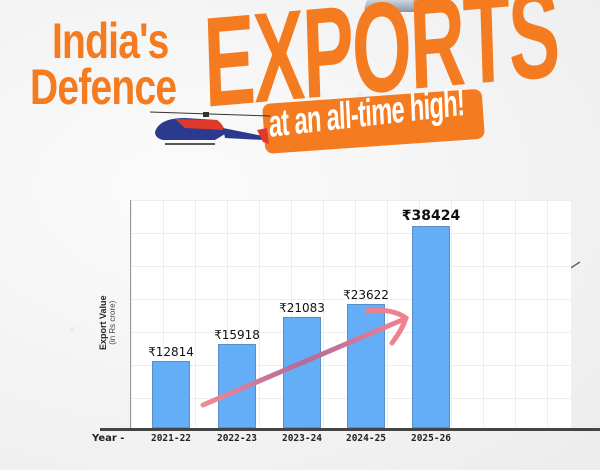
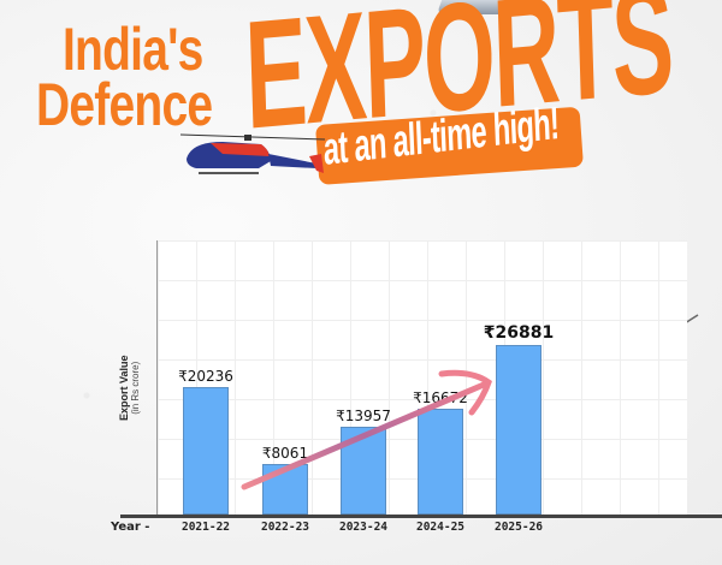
2021-22: 12814 -> 20236
2022-23: 15918 -> 8061
2023-24: 21083 -> 13957
2024-25: 23622 -> 16672
2025-26: 38424 -> 26881
